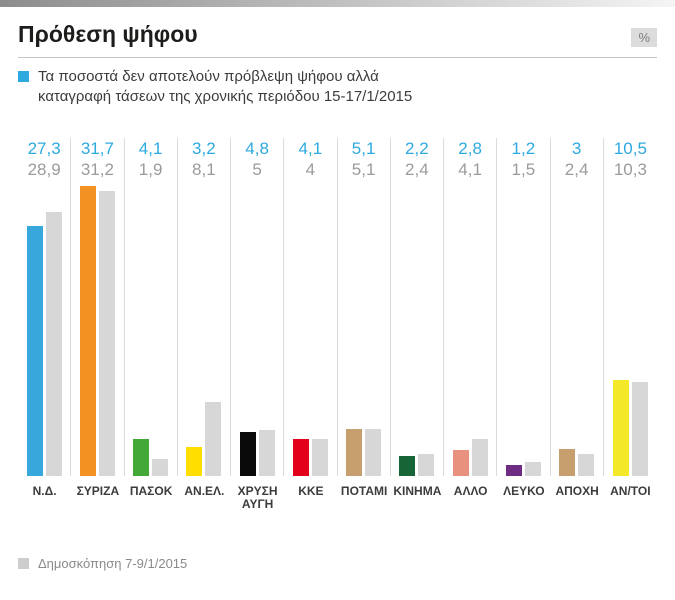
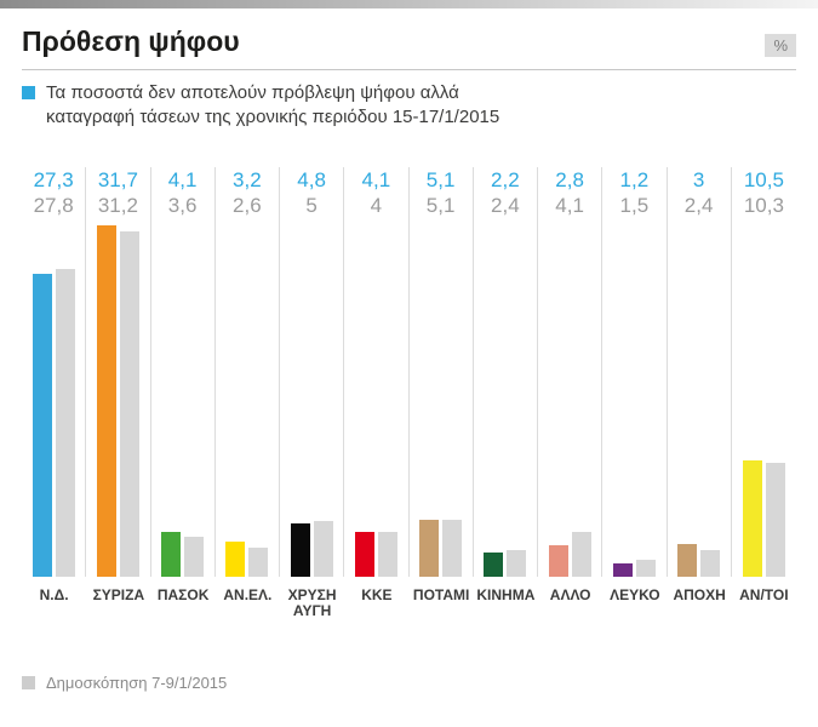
Δημοσκόπηση 7-9/1/2015/Ν.Δ.: 28,9 -> 27,8
Δημοσκόπηση 7-9/1/2015/ΠΑΣΟΚ: 1,9 -> 3,6
Δημοσκόπηση 7-9/1/2015/ΑΝ.ΕΛ.: 8,1 -> 2,6
